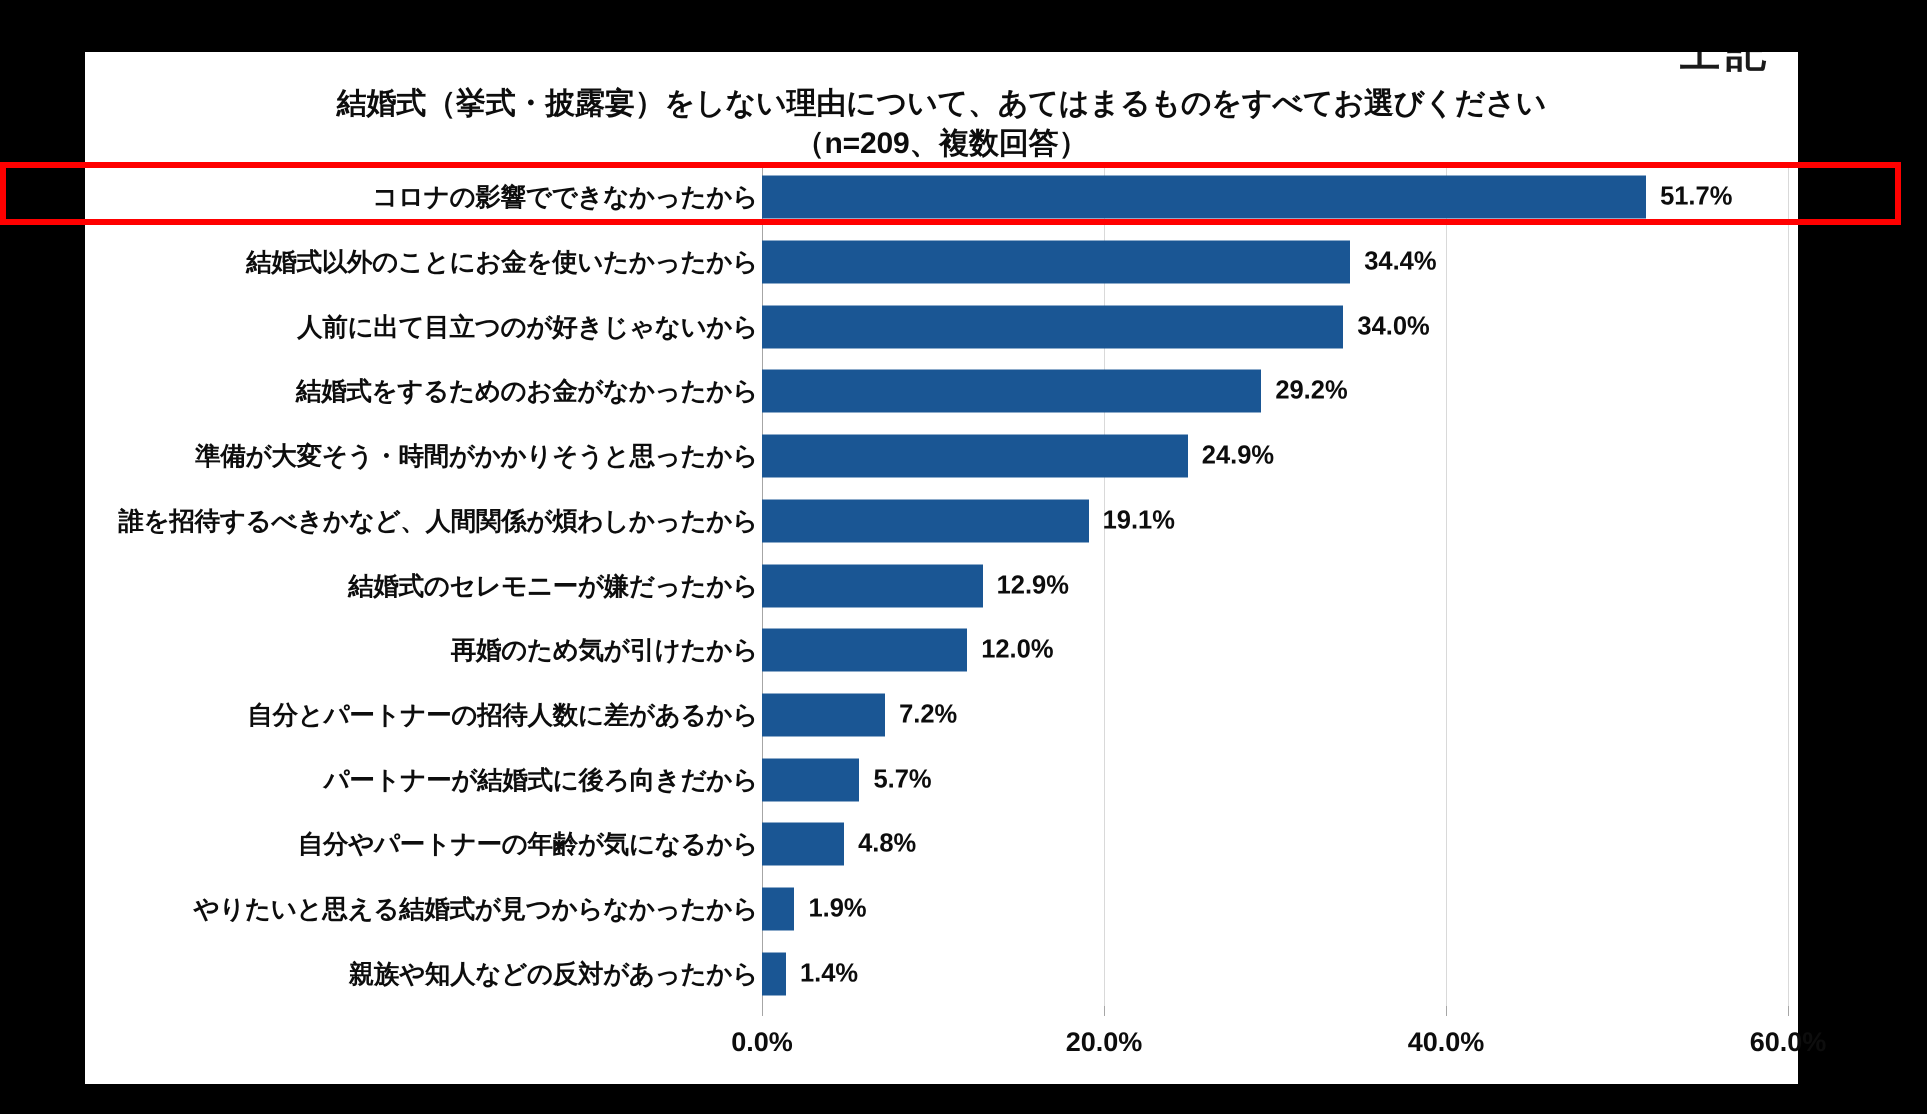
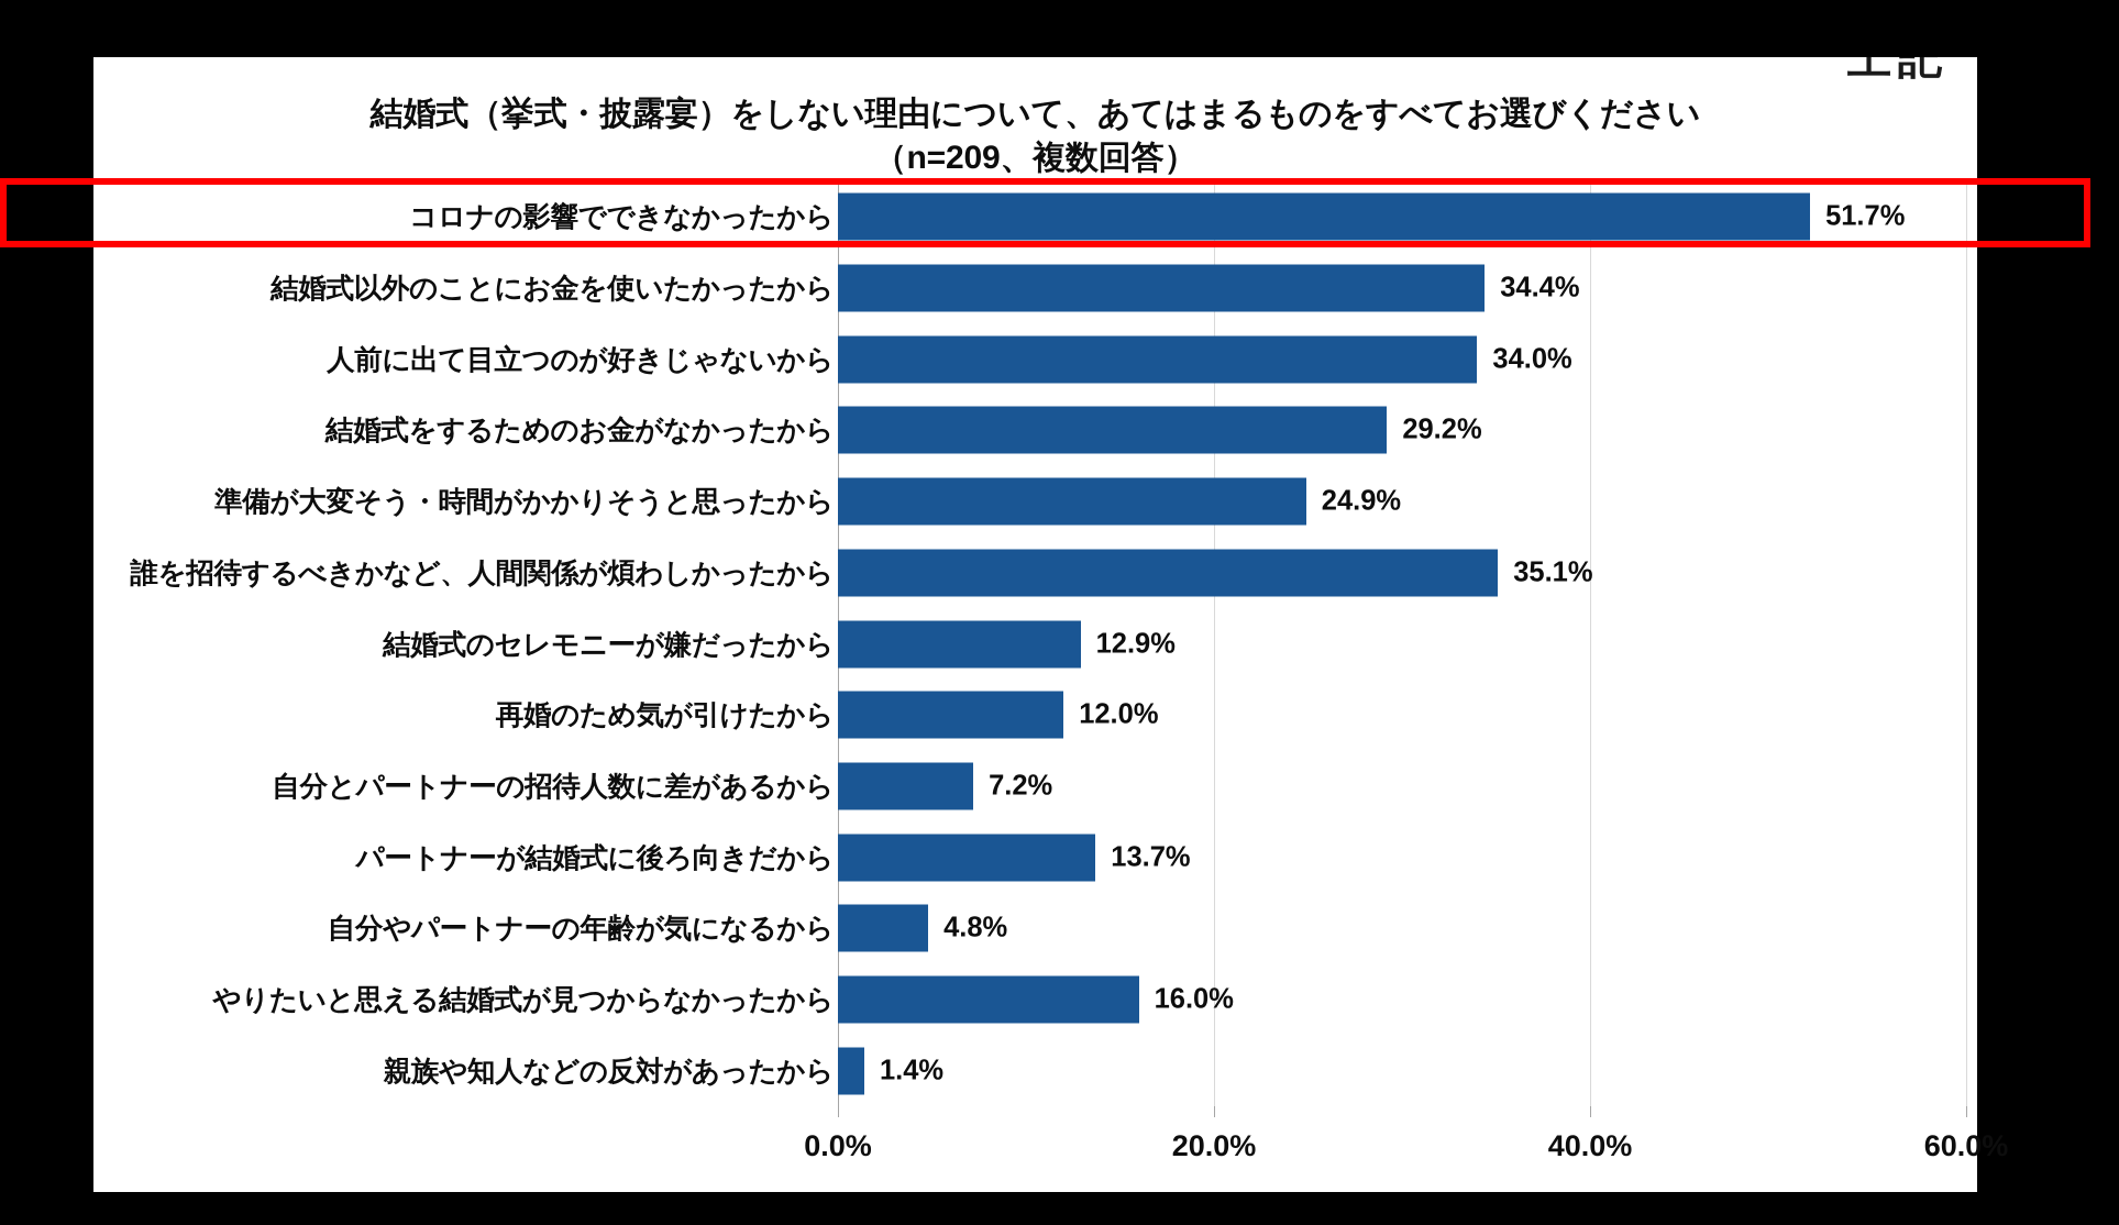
誰を招待するべきかなど、人間関係が煩わしかったから: 19.1% -> 35.1%
パートナーが結婚式に後ろ向きだから: 5.7% -> 13.7%
やりたいと思える結婚式が見つからなかったから: 1.9% -> 16.0%
